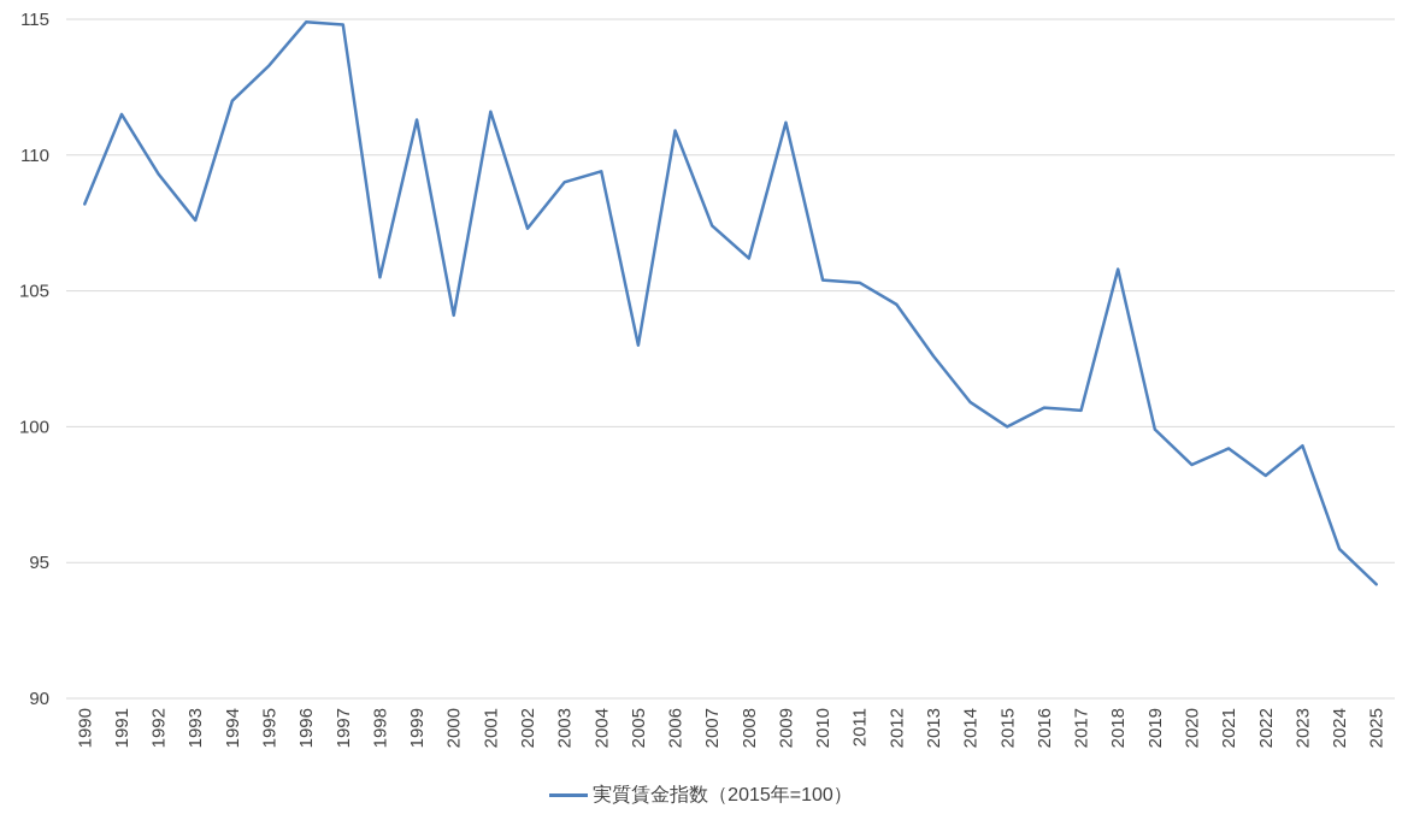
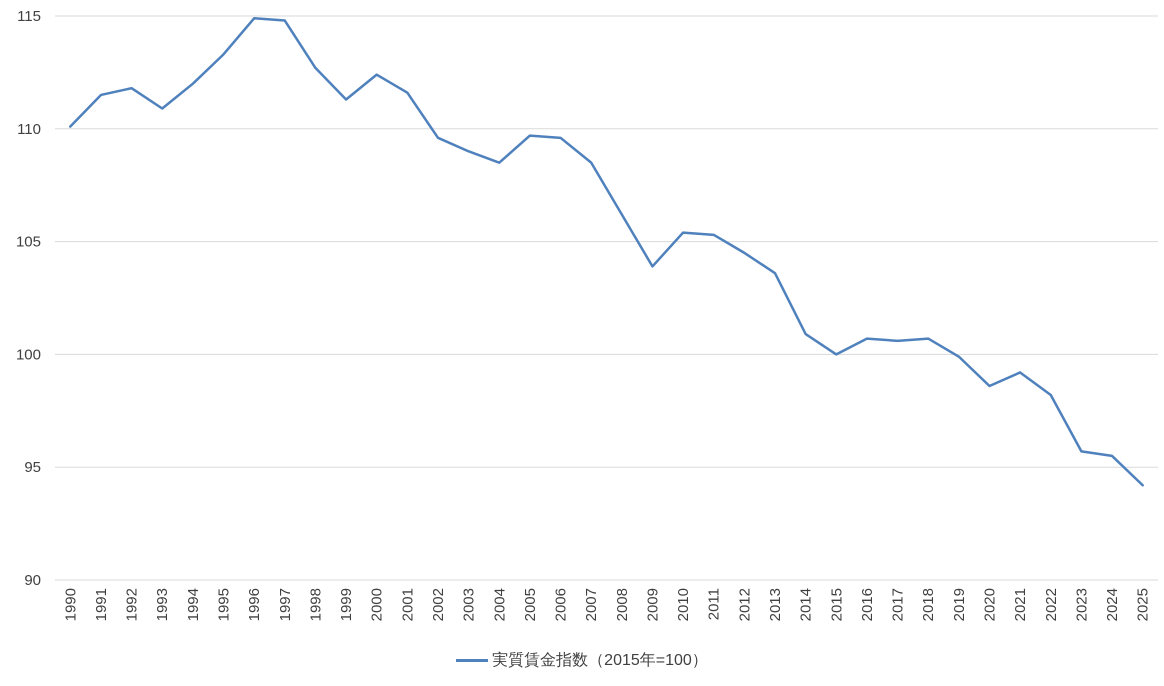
1990: 108.2 -> 110.1
1992: 109.3 -> 111.8
1993: 107.6 -> 110.9
1998: 105.5 -> 112.7
2000: 104.1 -> 112.4
2002: 107.3 -> 109.6
2004: 109.4 -> 108.5
2005: 103.0 -> 109.7
2006: 110.9 -> 109.6
2007: 107.4 -> 108.5
2009: 111.2 -> 103.9
2013: 102.6 -> 103.6
2018: 105.8 -> 100.7
2023: 99.3 -> 95.7
